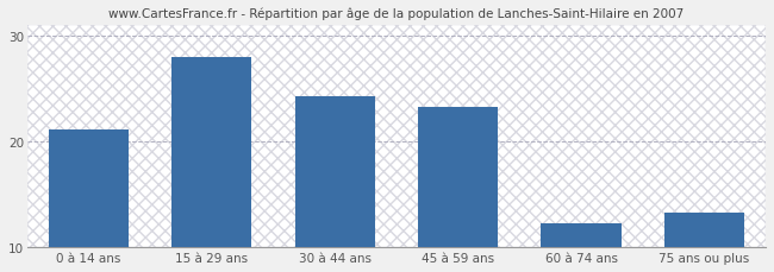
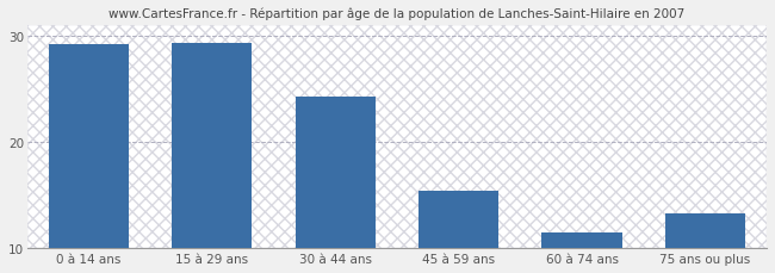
0 à 14 ans: 21.1 -> 29.2
15 à 29 ans: 28.0 -> 29.4
45 à 59 ans: 23.3 -> 15.4
60 à 74 ans: 12.2 -> 11.4
